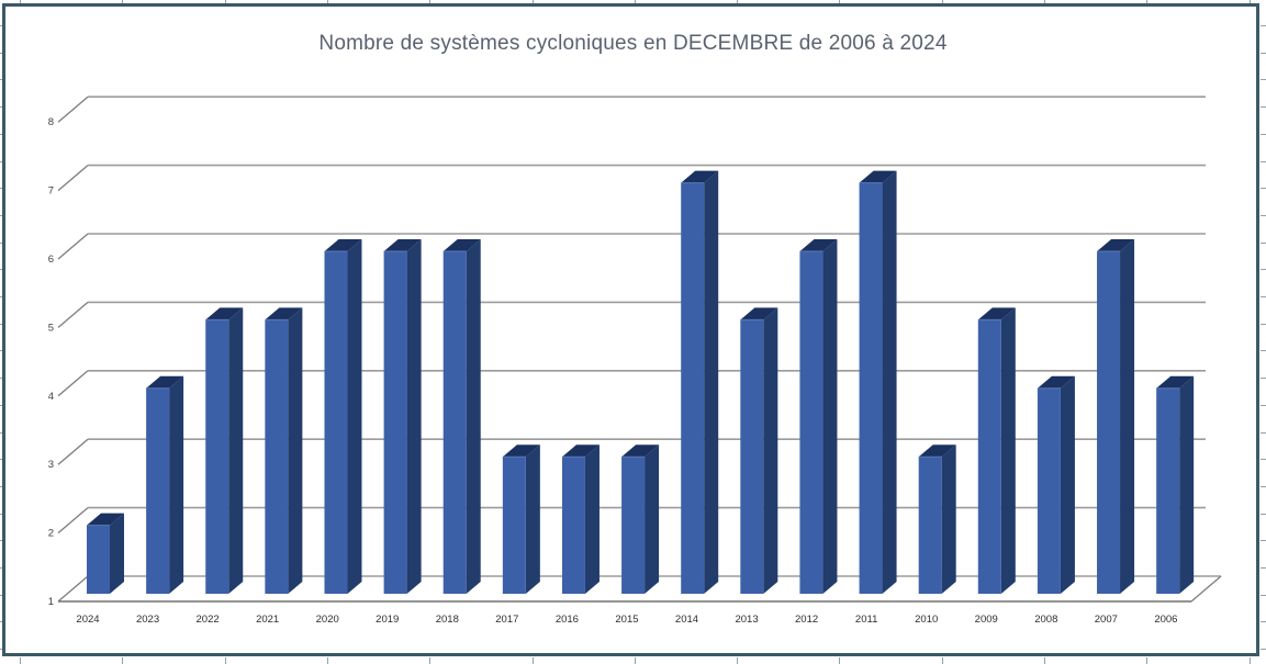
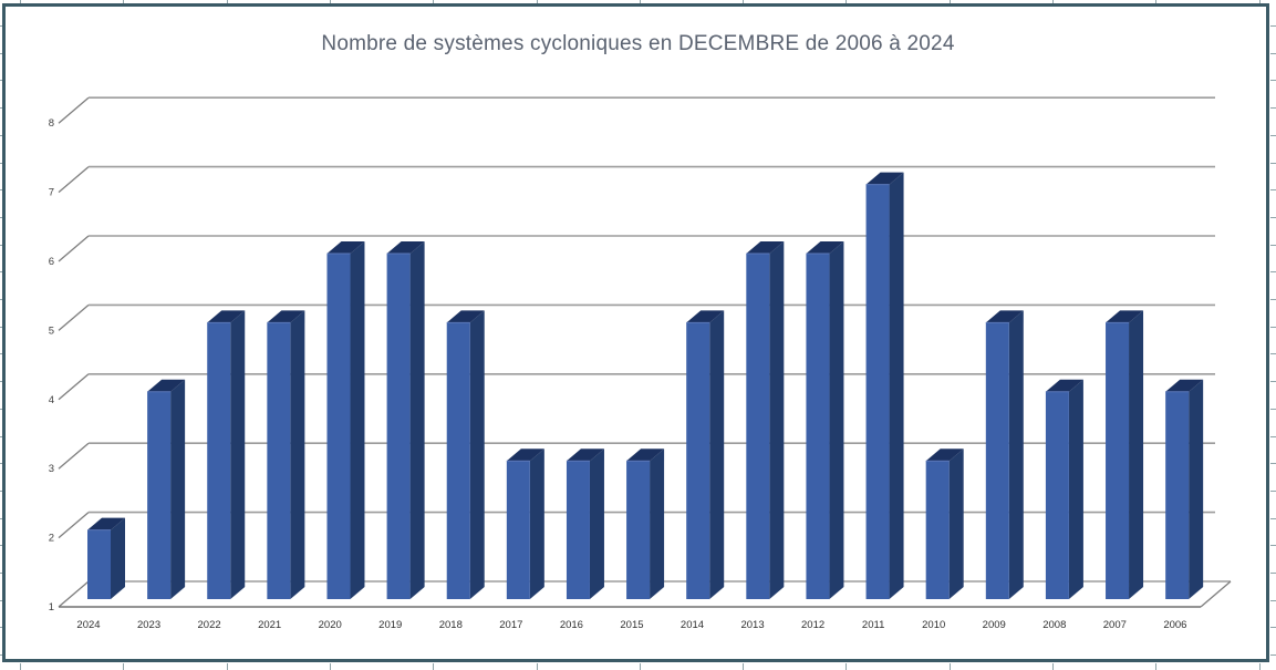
2018: 6 -> 5
2014: 7 -> 5
2013: 5 -> 6
2007: 6 -> 5
